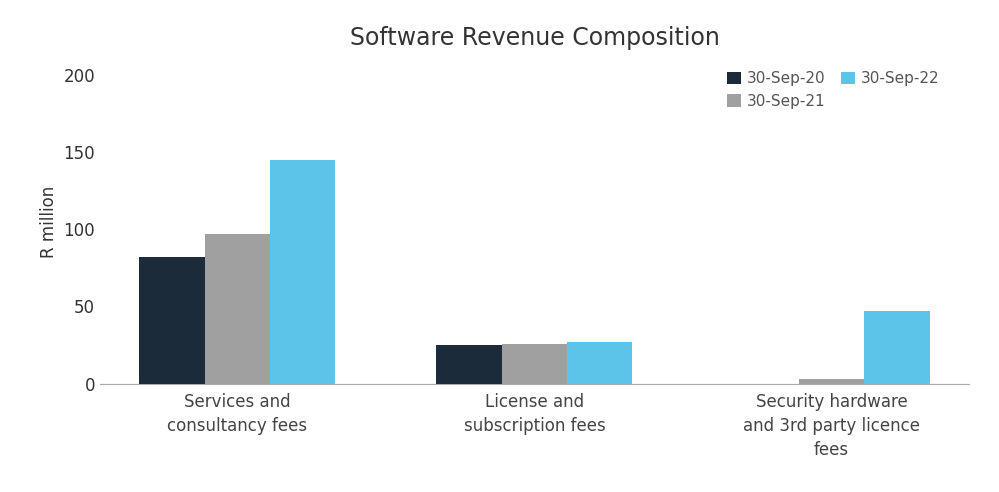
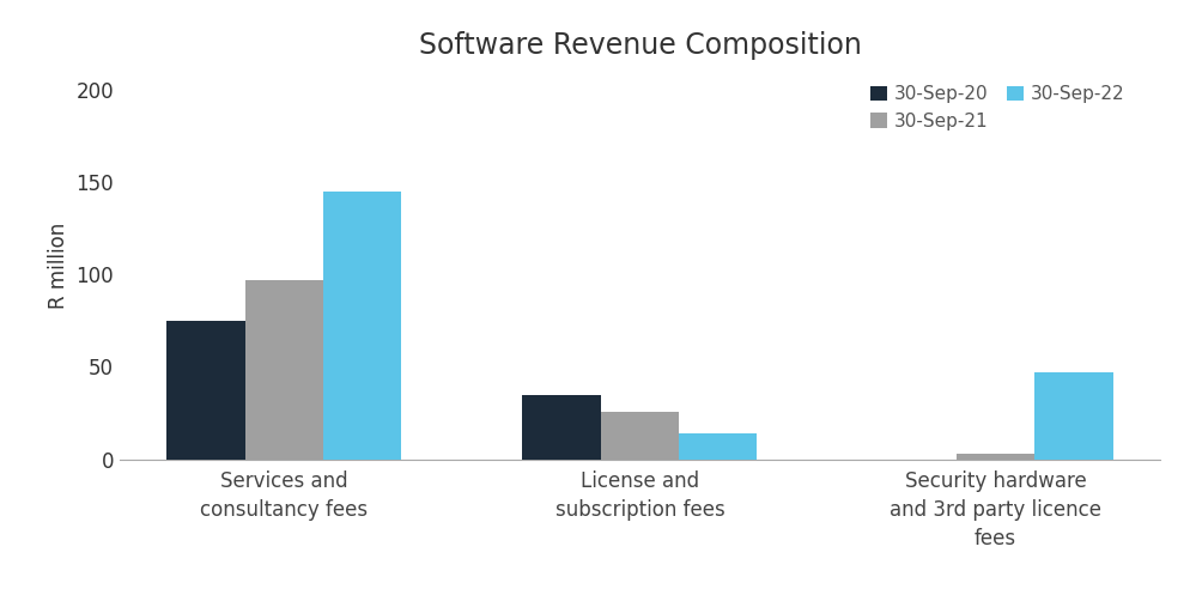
30-Sep-20/Services and consultancy fees: 82 -> 75
30-Sep-20/License and subscription fees: 25 -> 35
30-Sep-22/License and subscription fees: 27 -> 14
